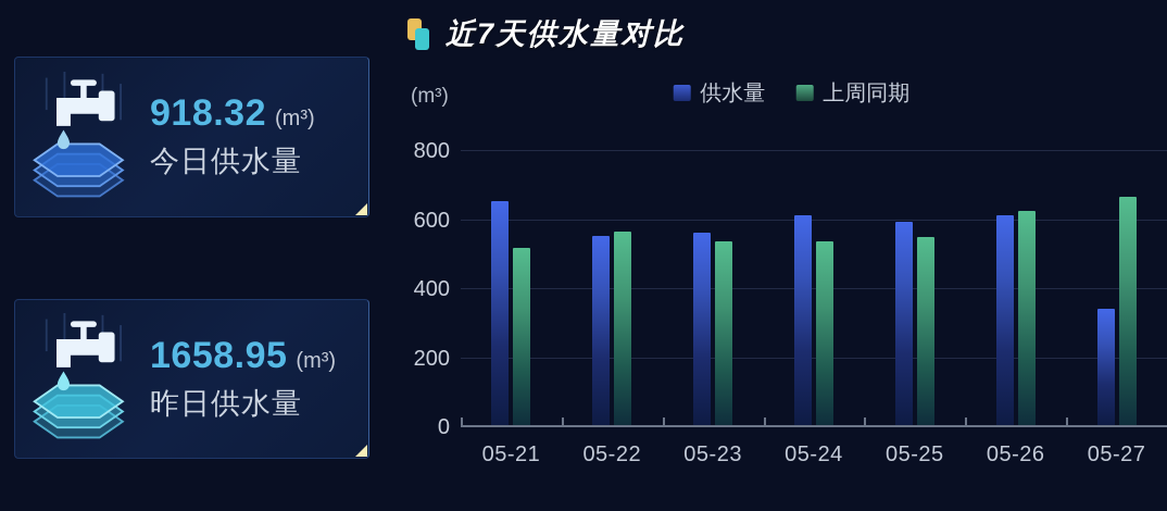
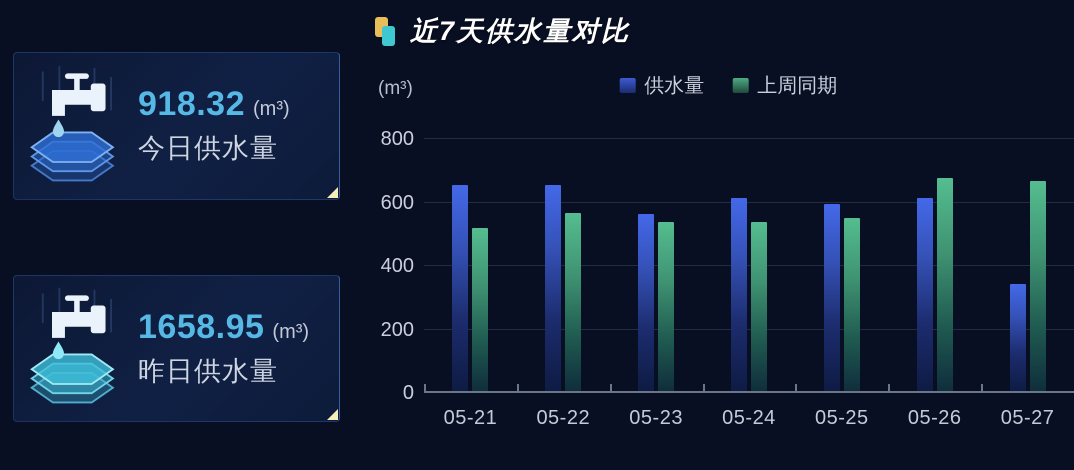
供水量/05-22: 550 -> 650
上周同期/05-26: 620 -> 670
